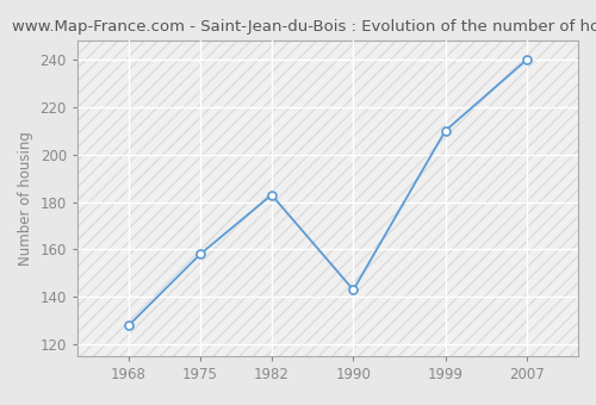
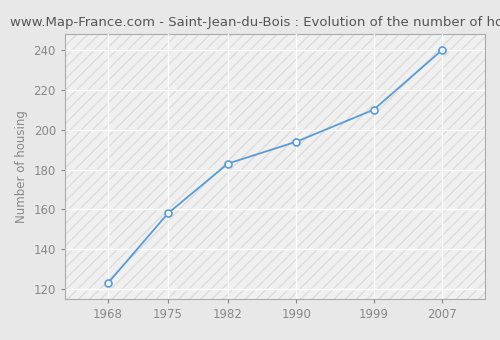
1968: 128 -> 123
1990: 143 -> 194
